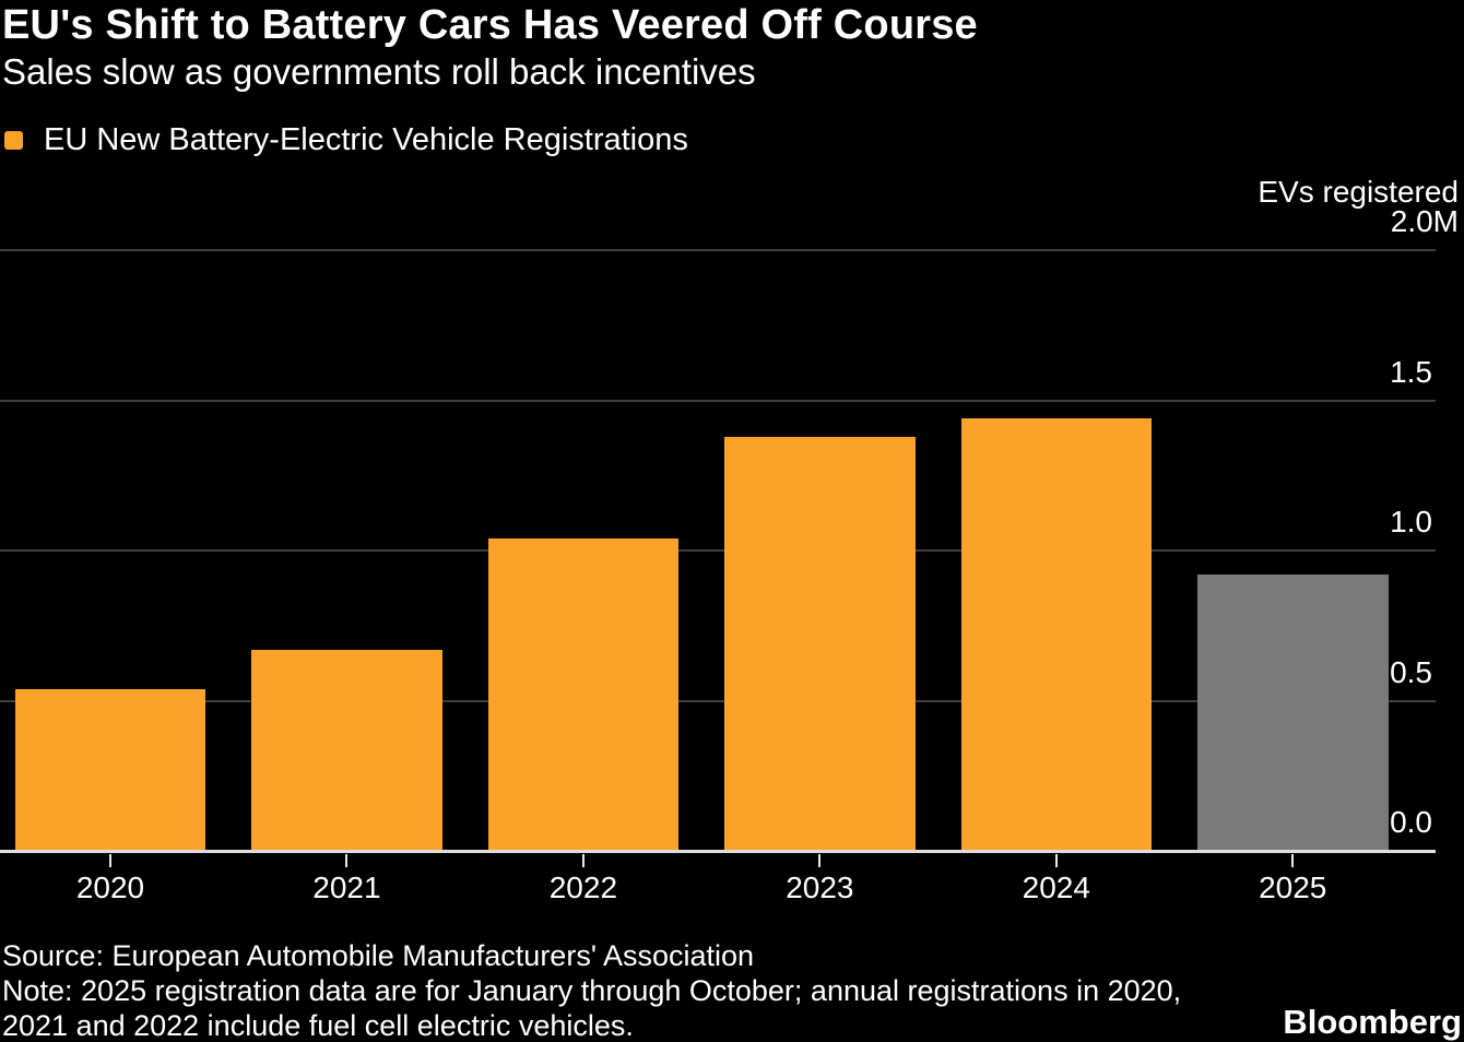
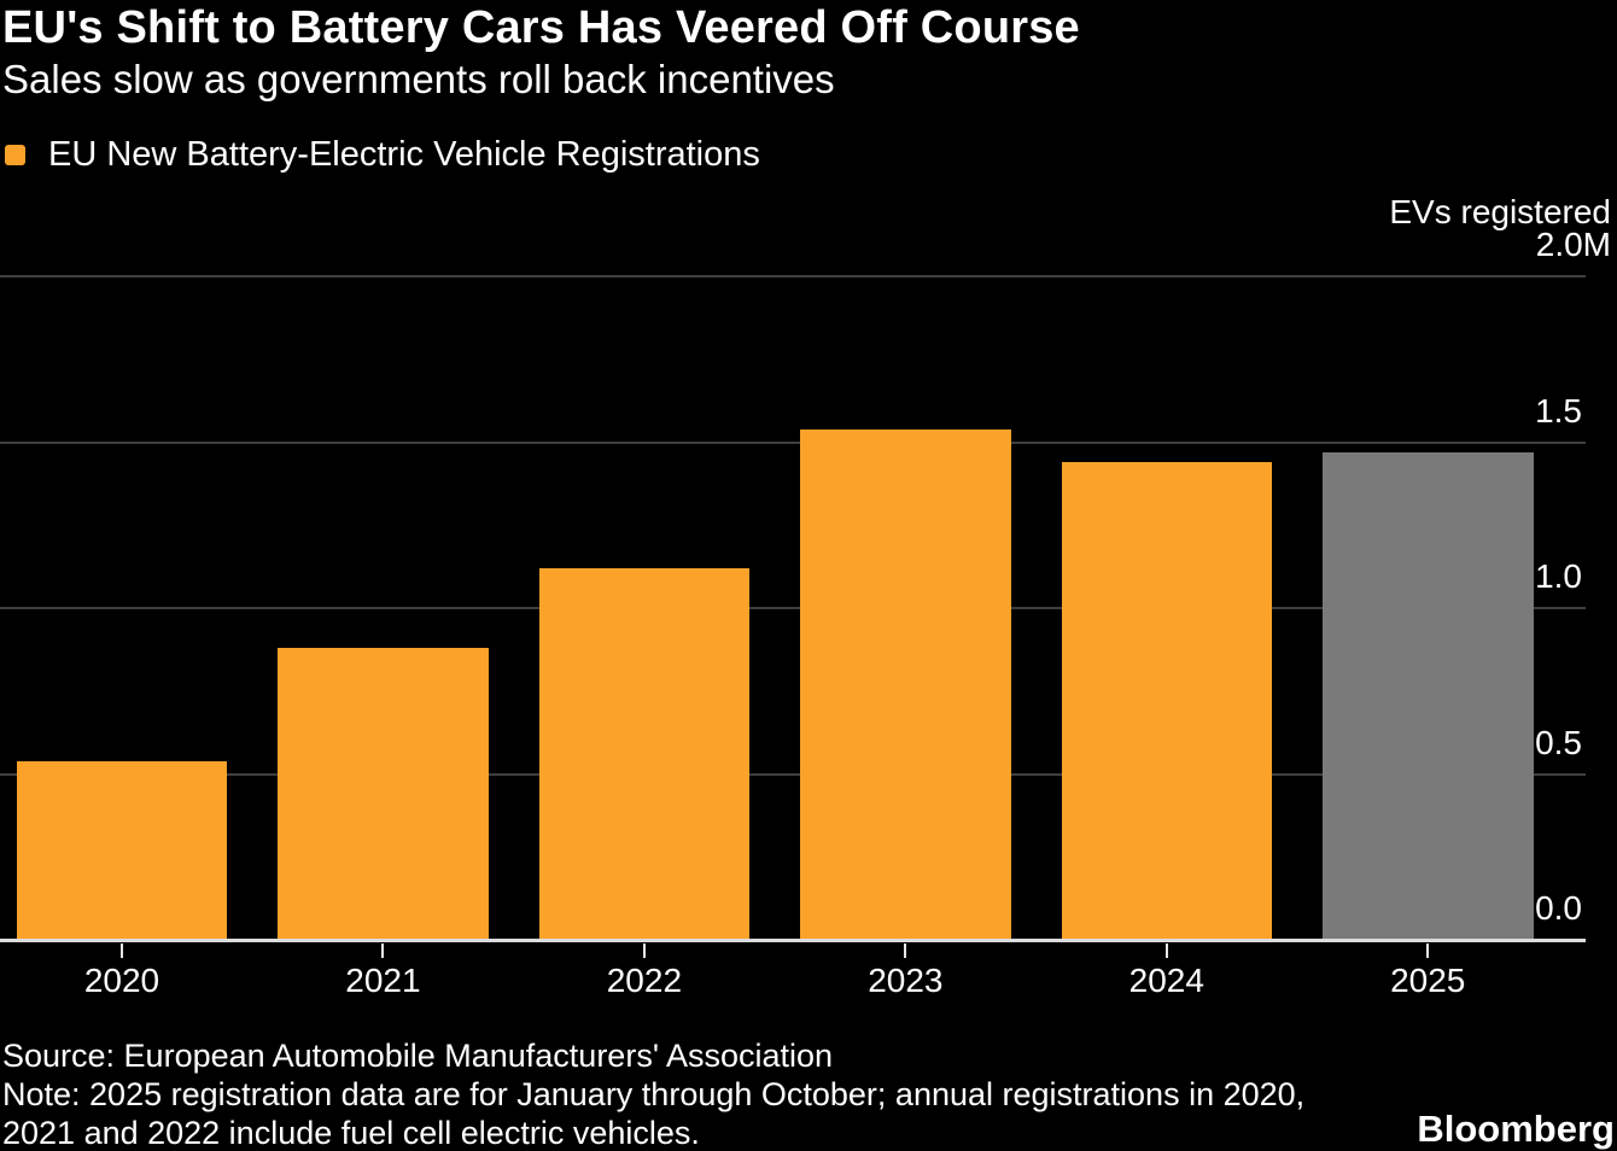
2021: 0.67M -> 0.88M
2022: 1.04M -> 1.12M
2023: 1.38M -> 1.54M
2025: 0.92M -> 1.47M
